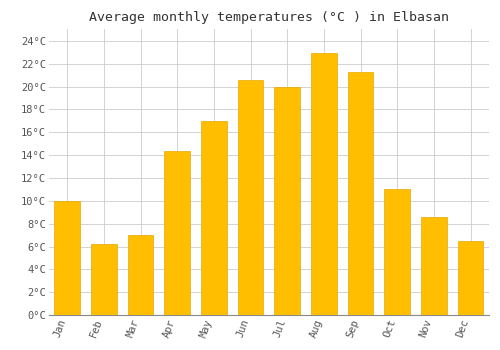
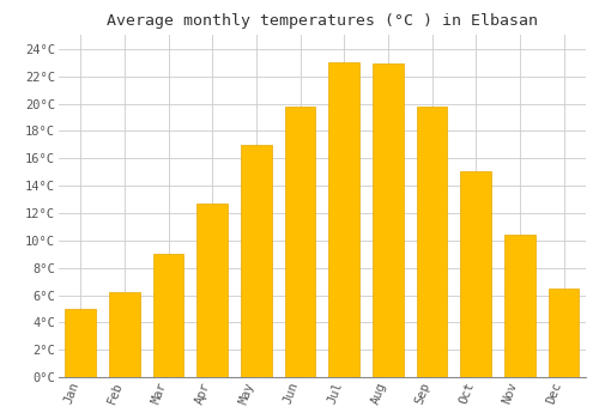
Jan: 10.0°C -> 5.0°C
Mar: 7.0°C -> 9.0°C
Apr: 14.4°C -> 12.7°C
Jun: 20.6°C -> 19.8°C
Jul: 20.0°C -> 23.0°C
Sep: 21.3°C -> 19.8°C
Oct: 11.0°C -> 15.1°C
Nov: 8.6°C -> 10.4°C
